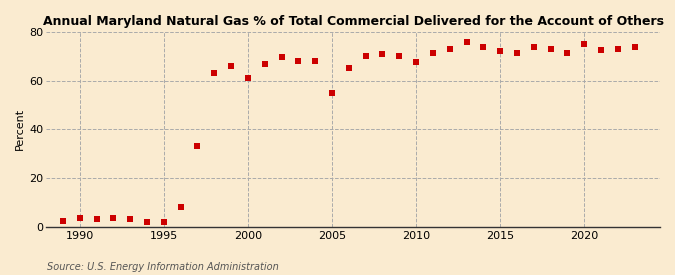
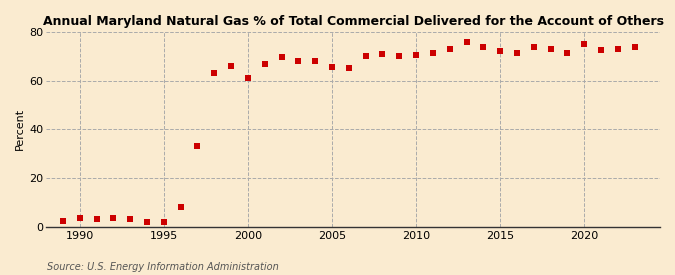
2005: 55.0 -> 65.5
2010: 67.5 -> 70.5
